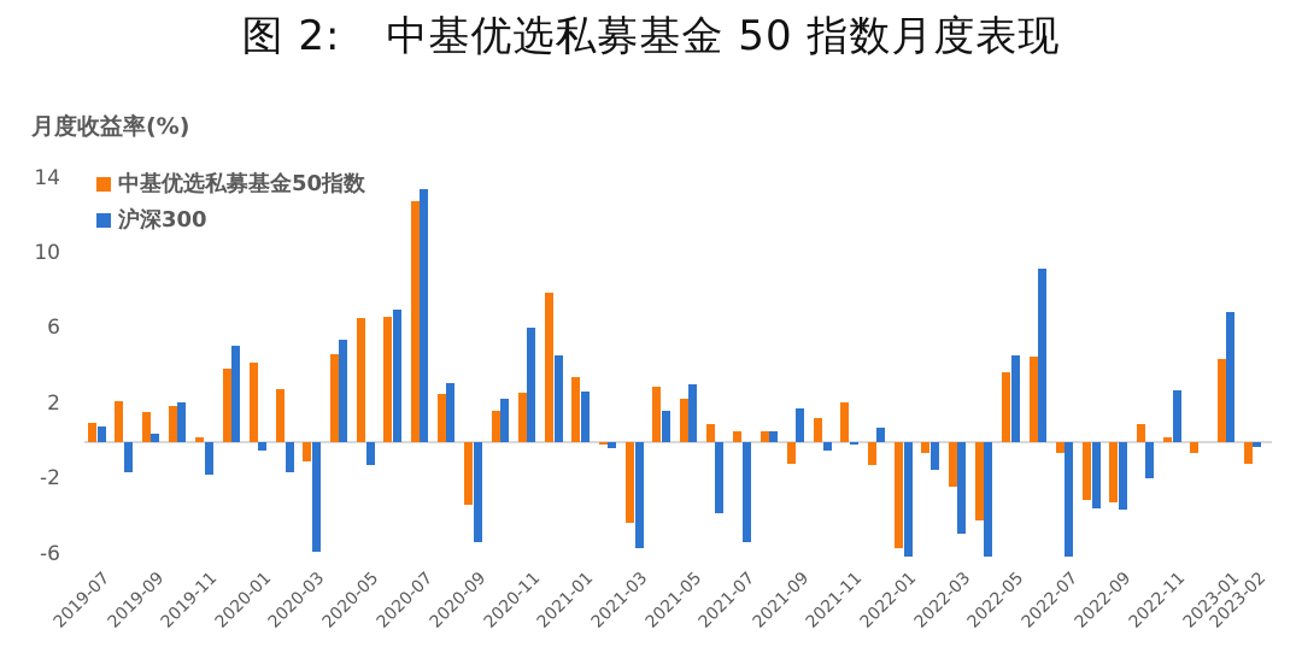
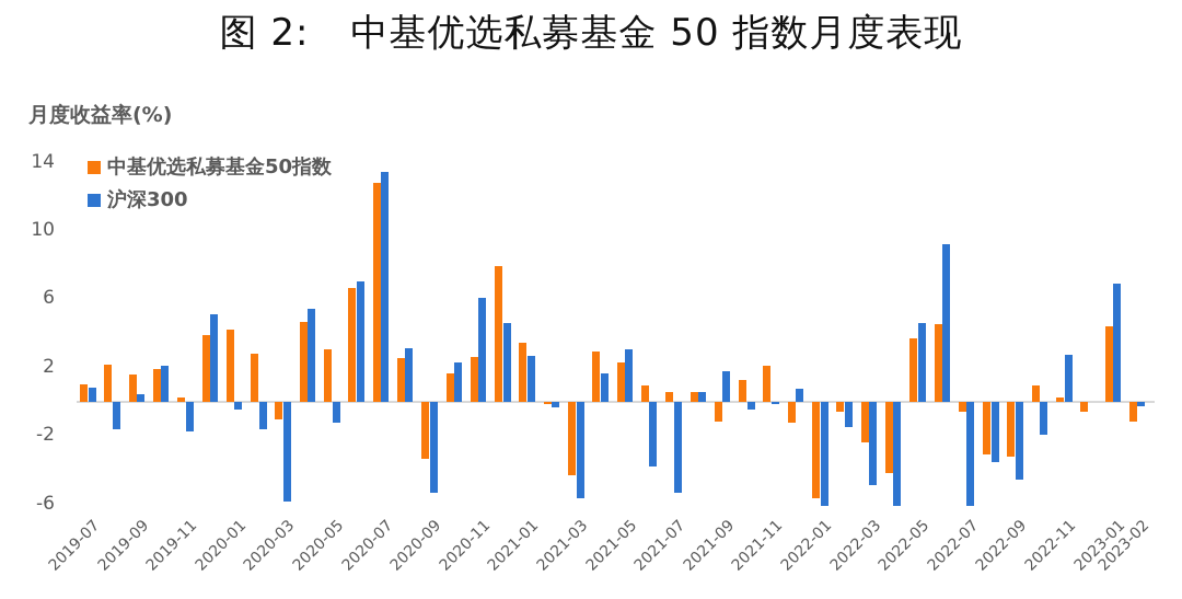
中基优选私募基金50指数/2020-05: 6.6 -> 3.1
沪深300/2022-09: -3.6 -> -4.5
